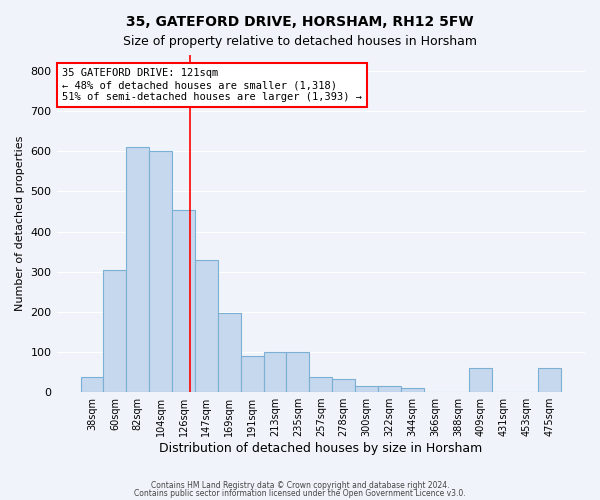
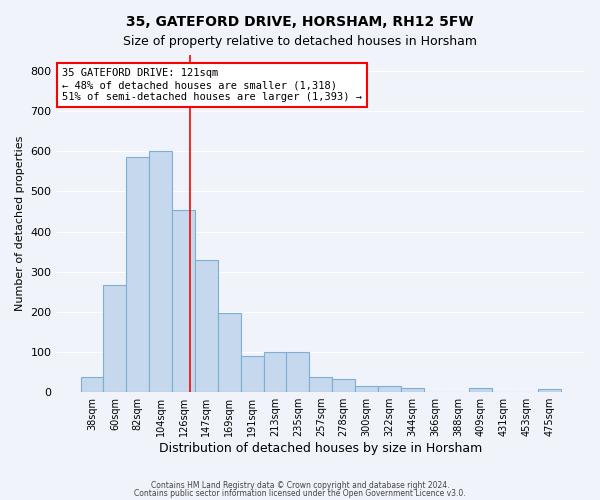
60sqm: 305 -> 267
82sqm: 610 -> 585
409sqm: 60 -> 10
475sqm: 60 -> 7
